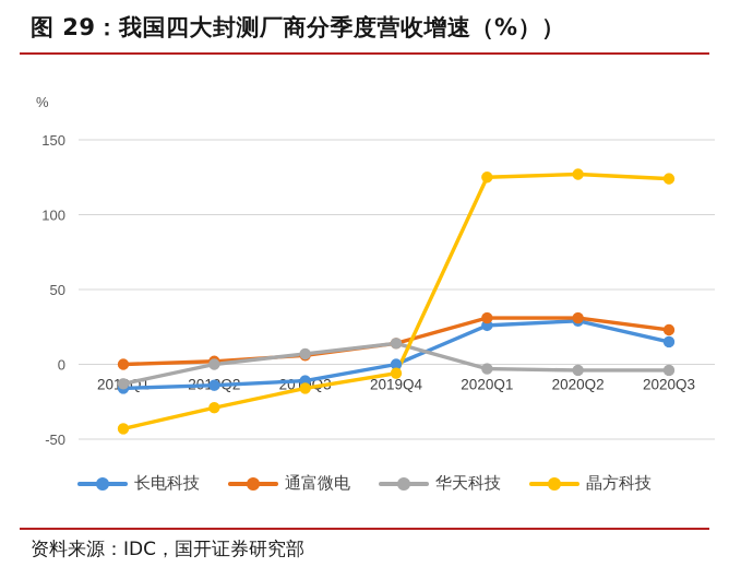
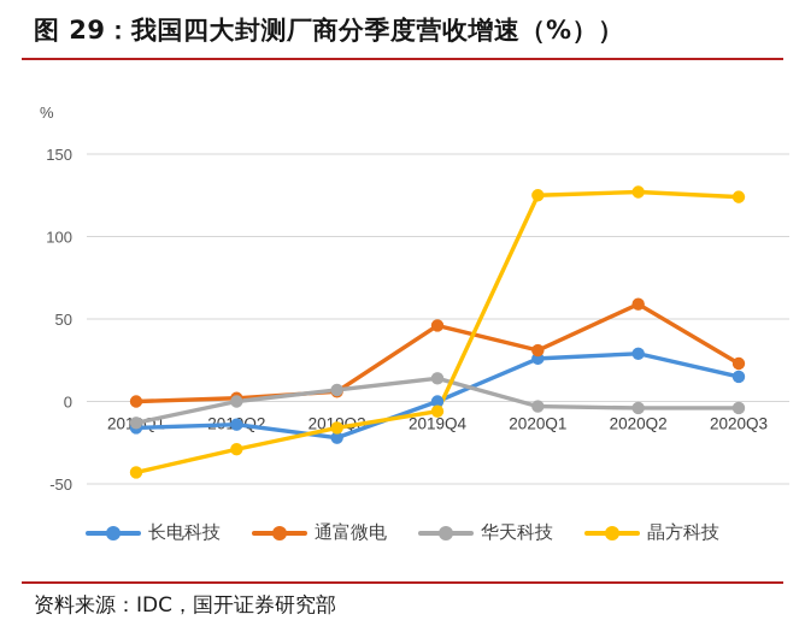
长电科技/2019Q3: -11 -> -22
通富微电/2019Q4: 14 -> 46
通富微电/2020Q2: 31 -> 59
